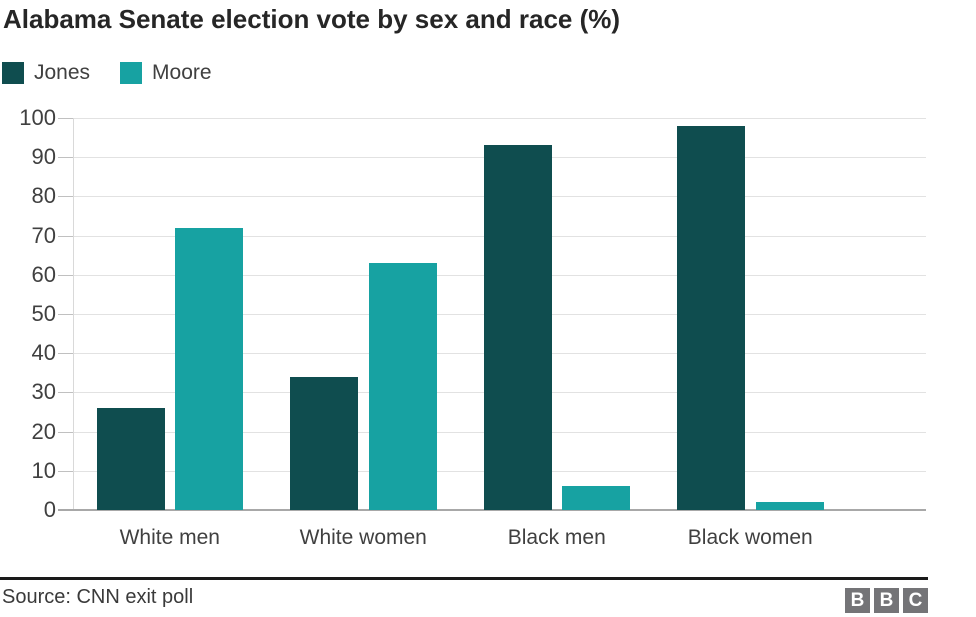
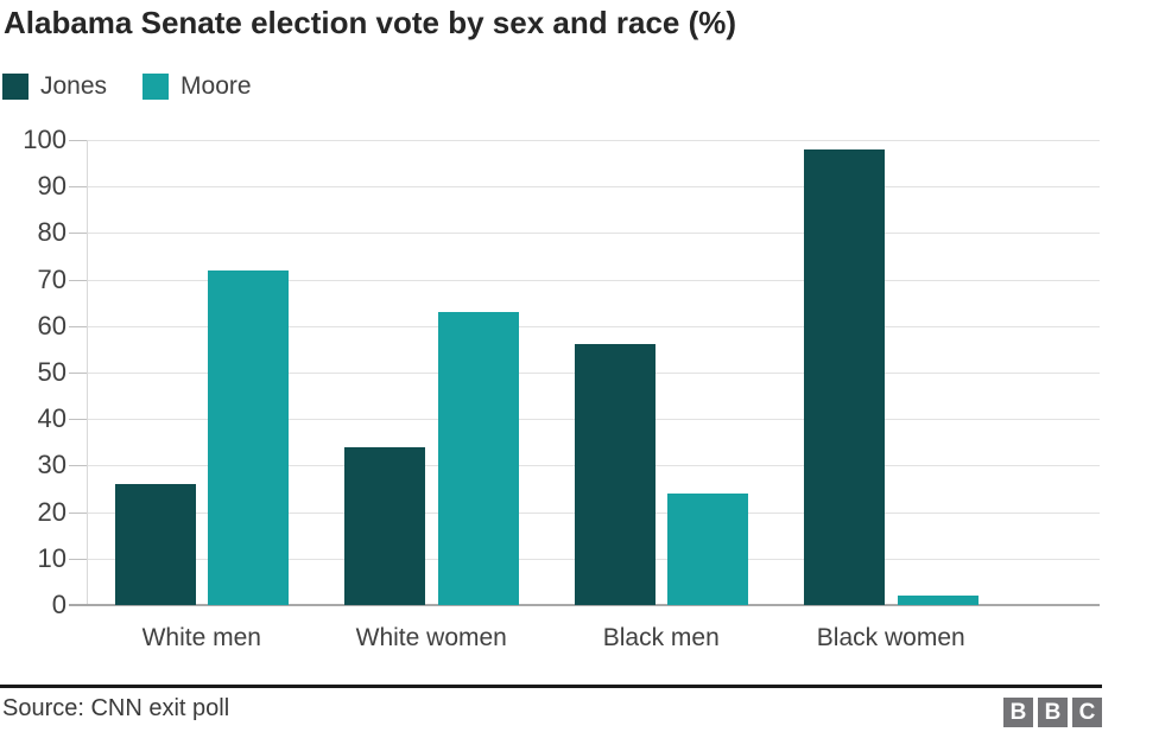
Jones/Black men: 93 -> 56
Moore/Black men: 6 -> 24
